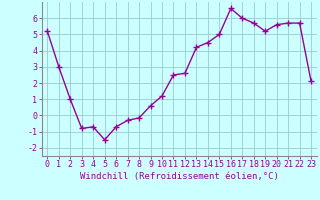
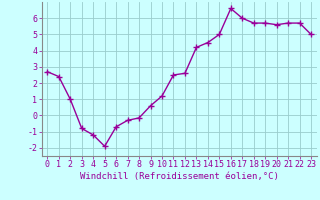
0: 5.2 -> 2.7
1: 3.0 -> 2.4
4: -0.7 -> -1.2
5: -1.5 -> -1.9
19: 5.2 -> 5.7
23: 2.1 -> 5.0
